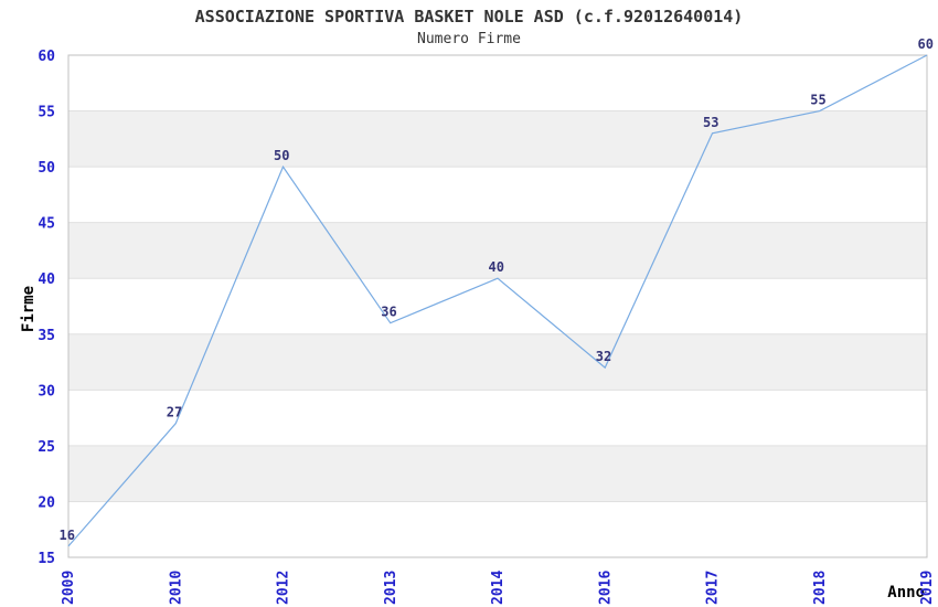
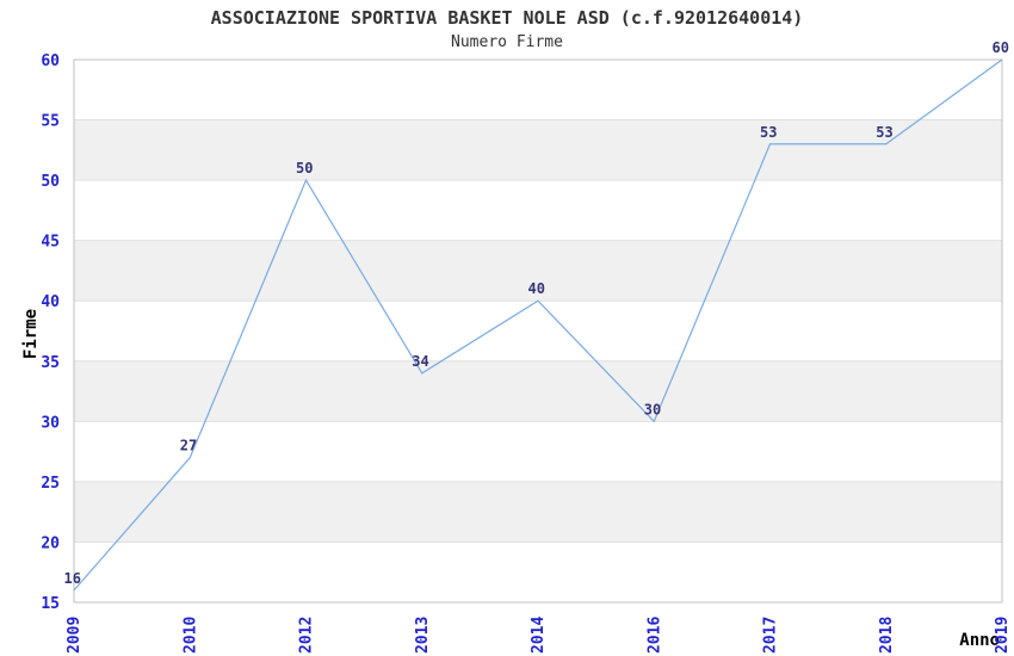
2013: 36 -> 34
2016: 32 -> 30
2018: 55 -> 53
